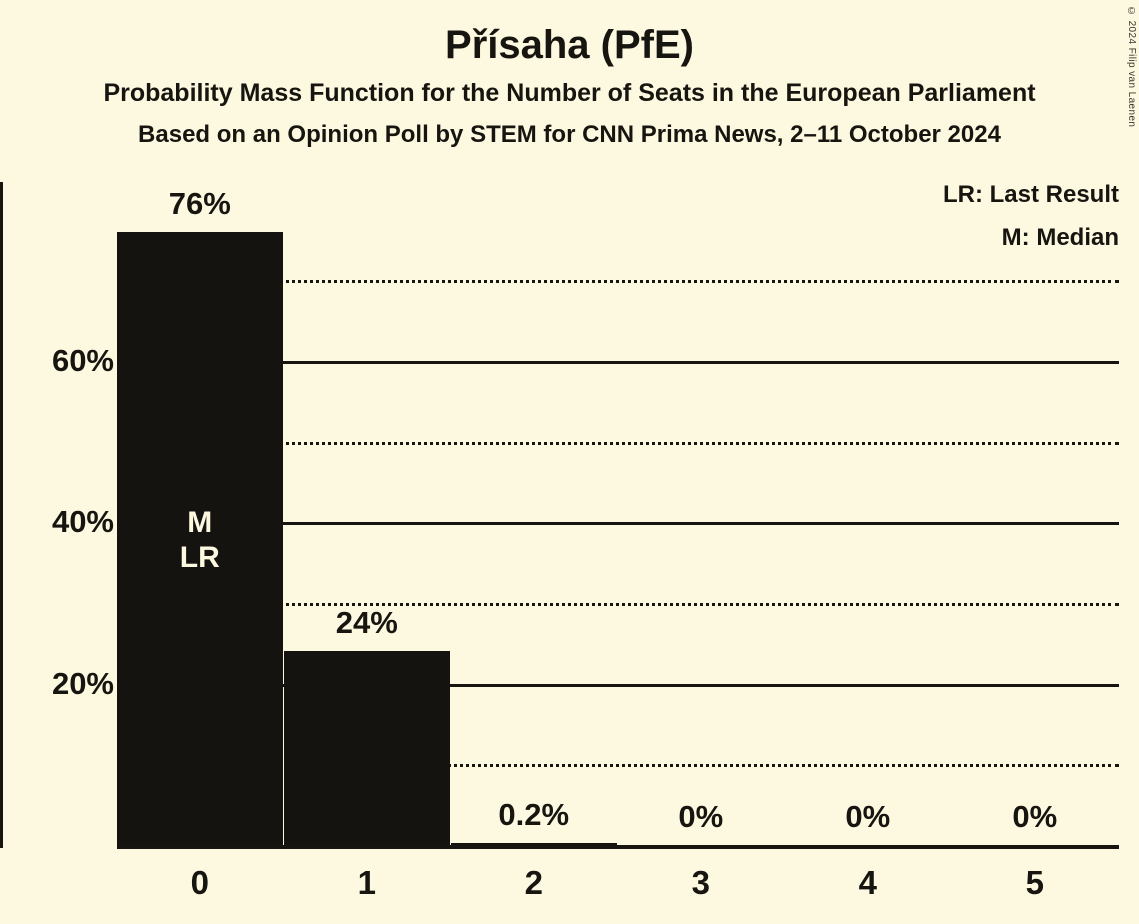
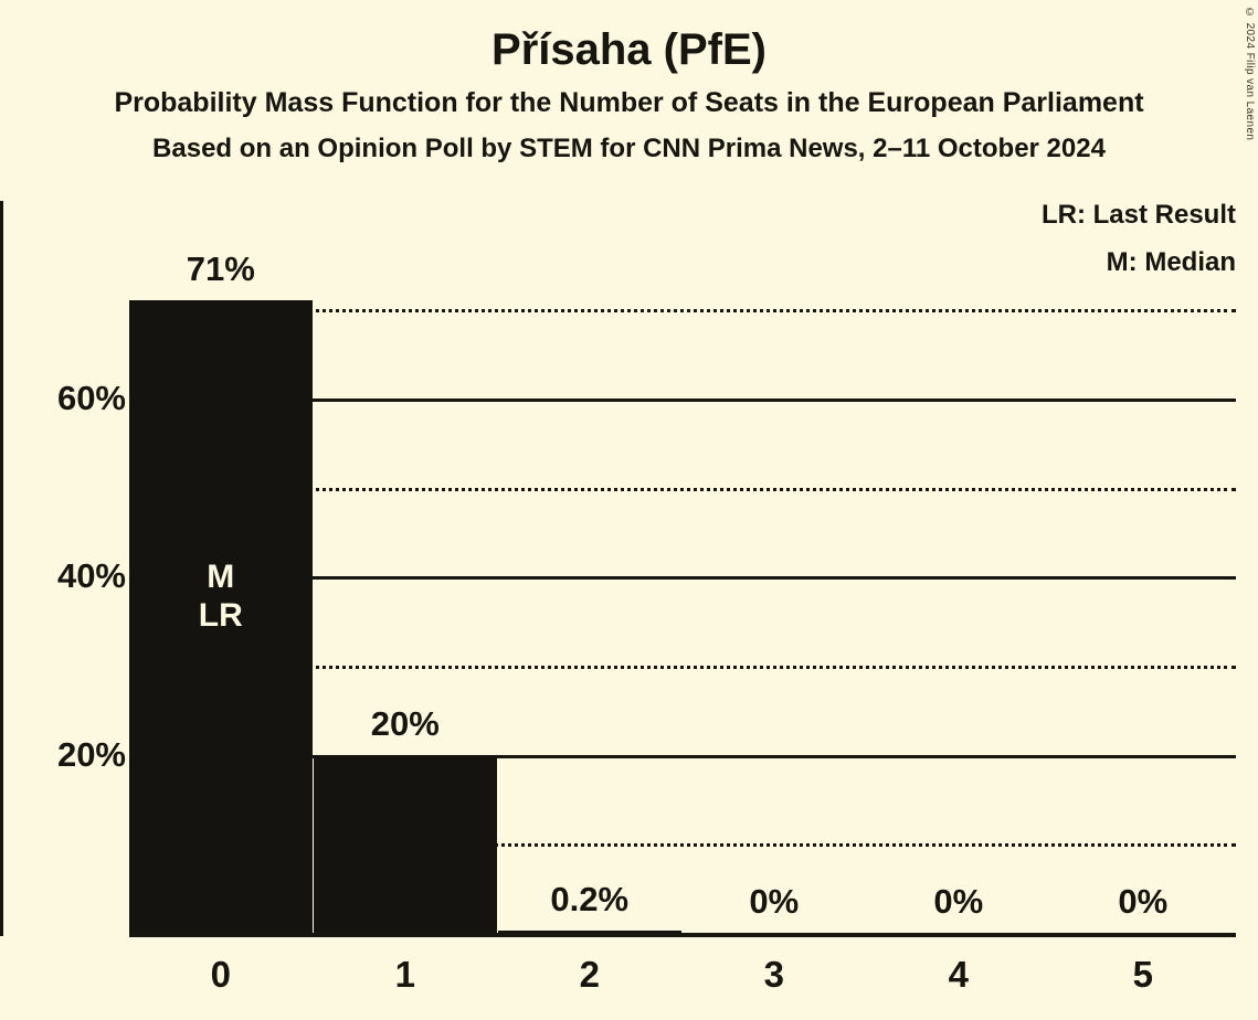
0: 76% -> 71%
1: 24% -> 20%
